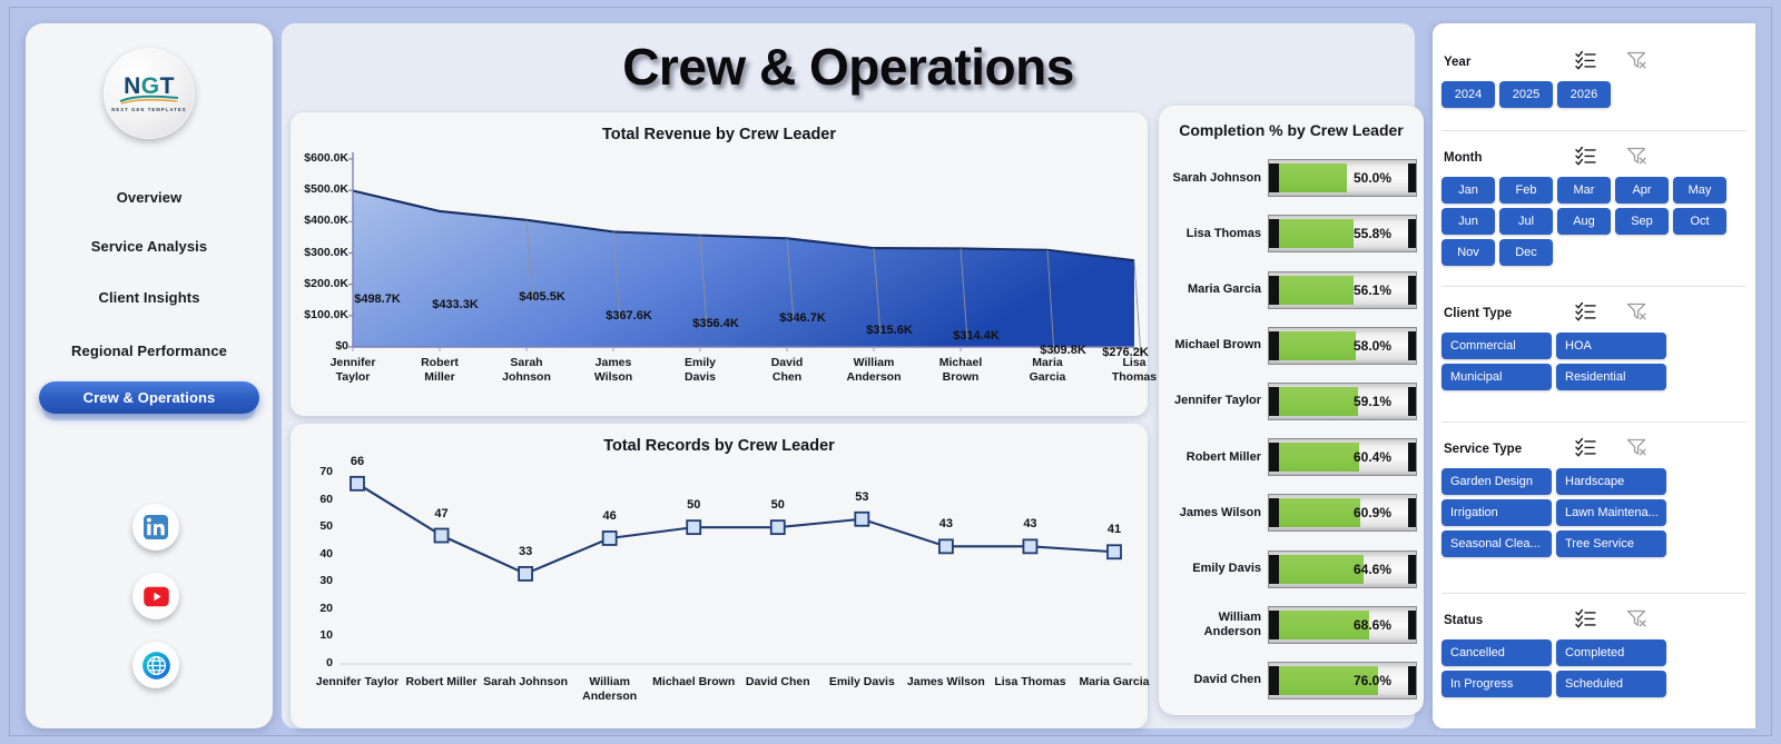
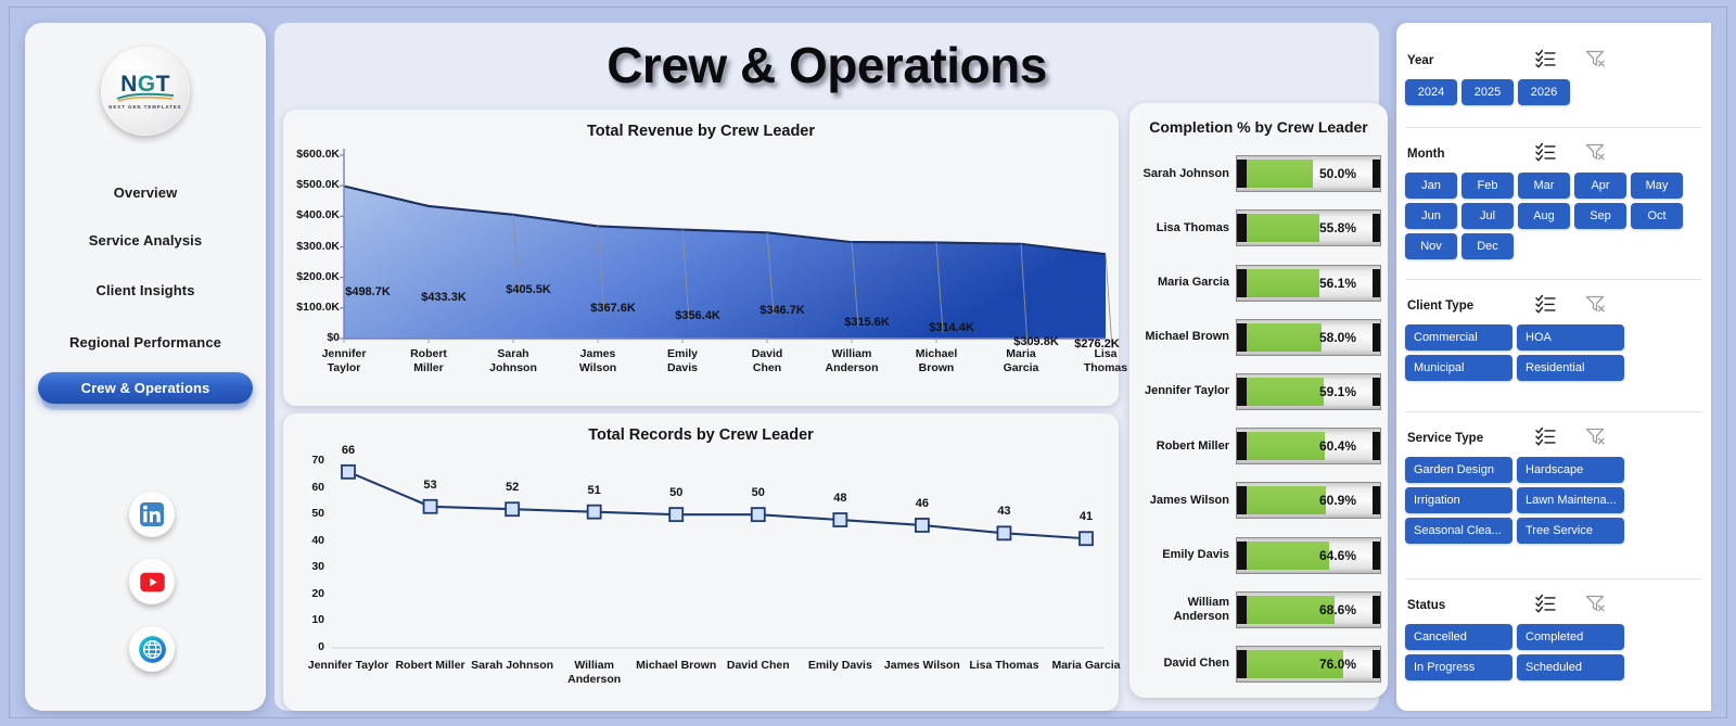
Total Records by Crew Leader/Robert Miller: 47 -> 53
Total Records by Crew Leader/Sarah Johnson: 33 -> 52
Total Records by Crew Leader/William Anderson: 46 -> 51
Total Records by Crew Leader/Emily Davis: 53 -> 48
Total Records by Crew Leader/James Wilson: 43 -> 46
